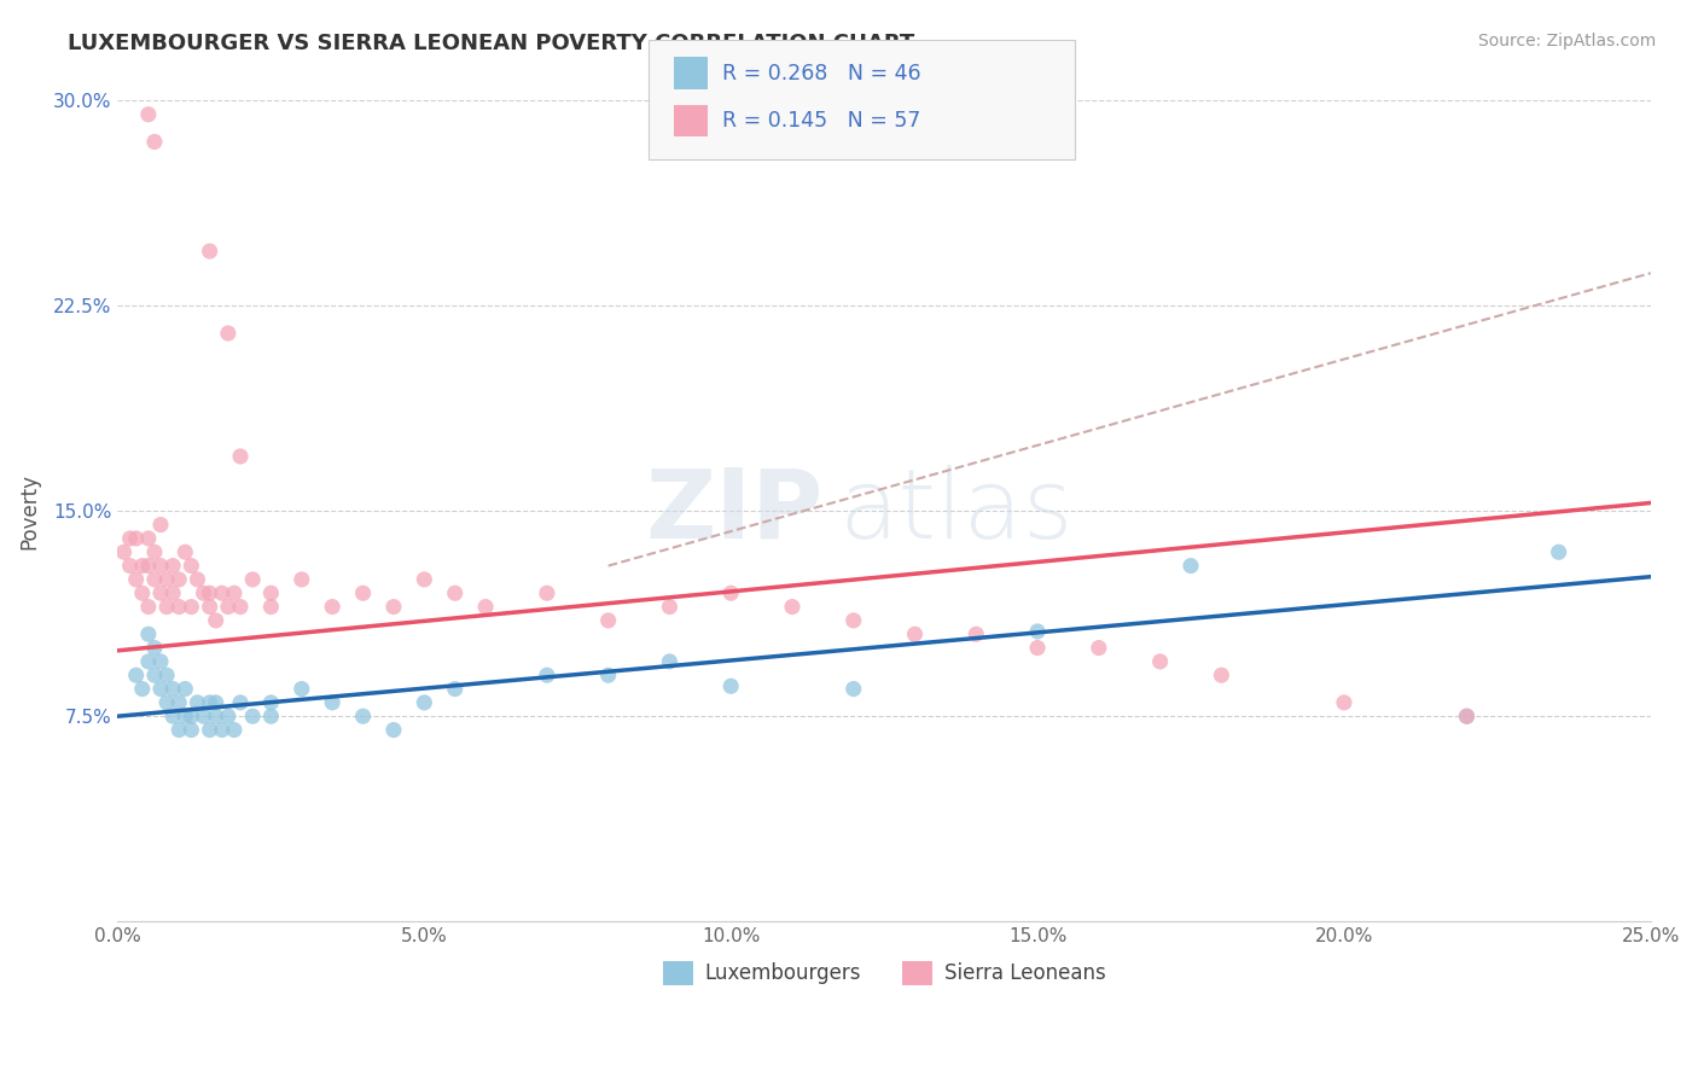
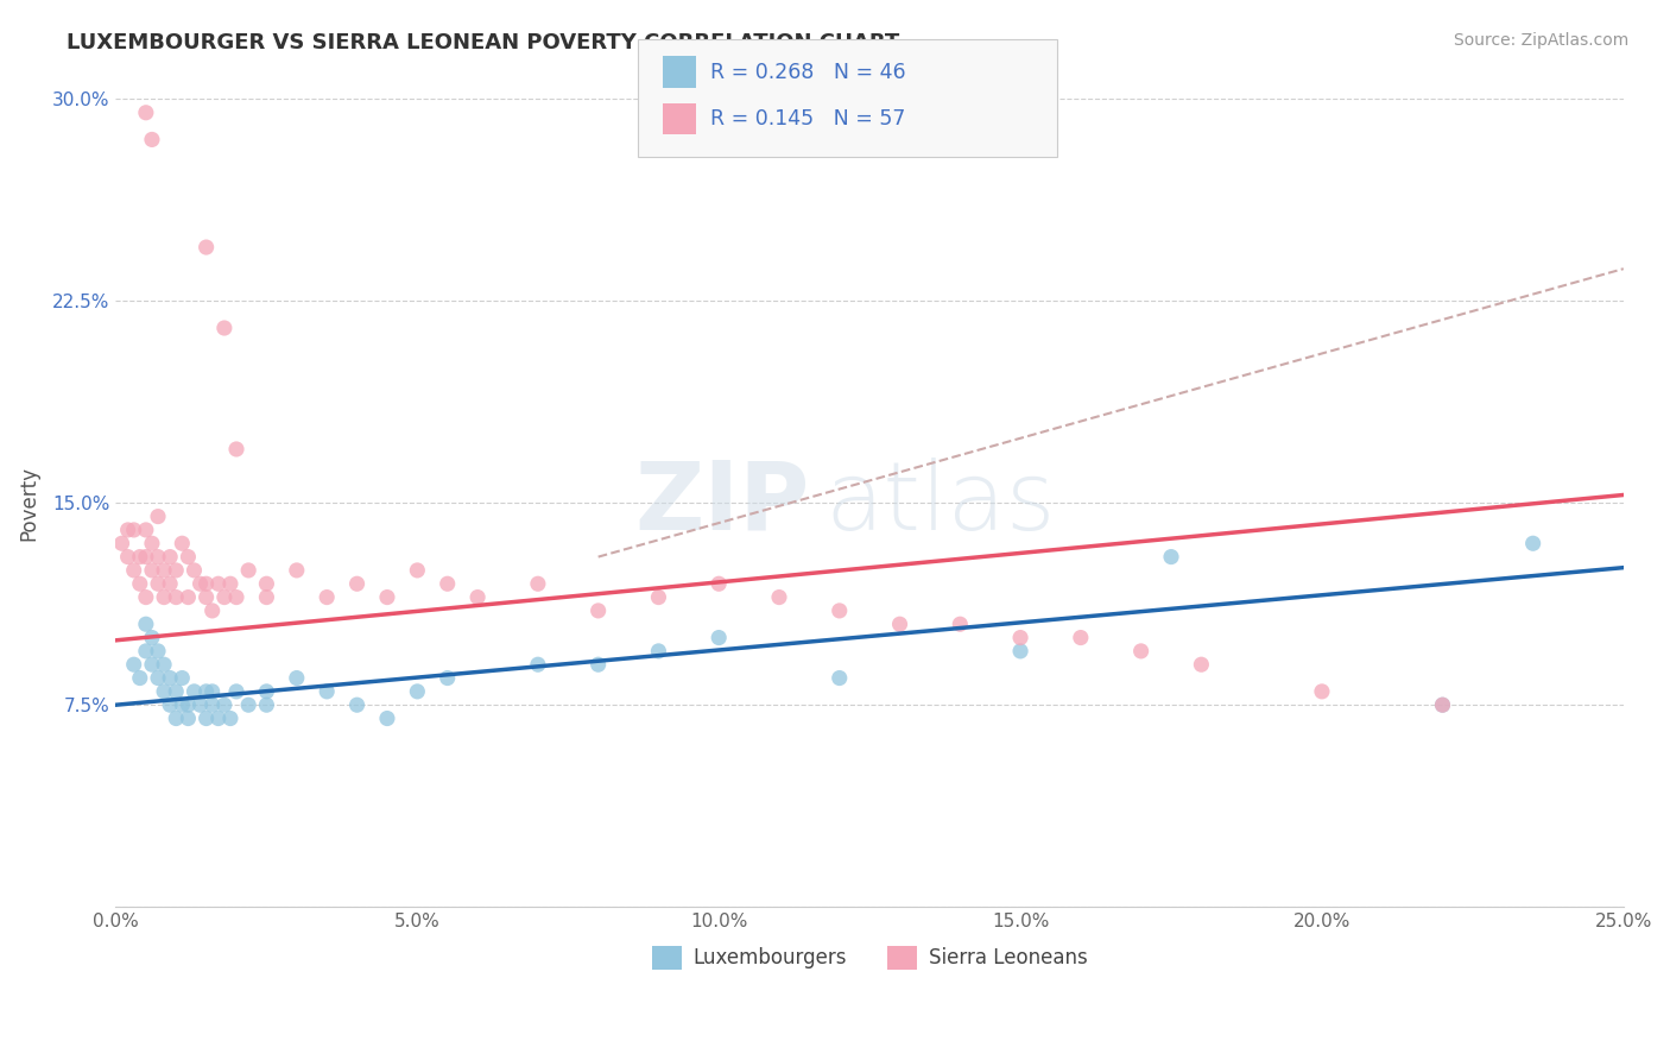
Luxembourgers/10.0%: 8.6% -> 10.0%
Luxembourgers/15.0%: 10.6% -> 9.5%
